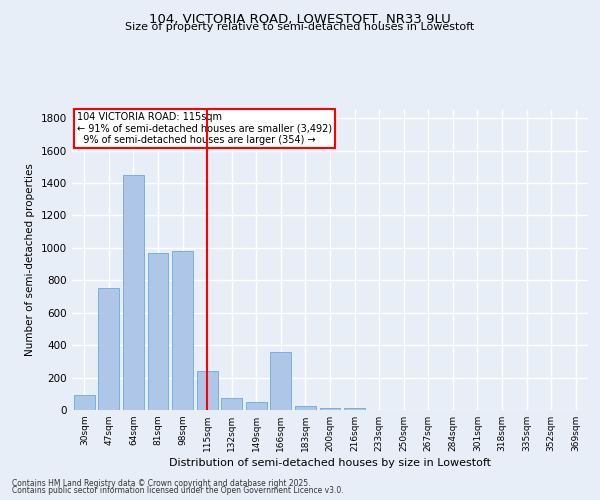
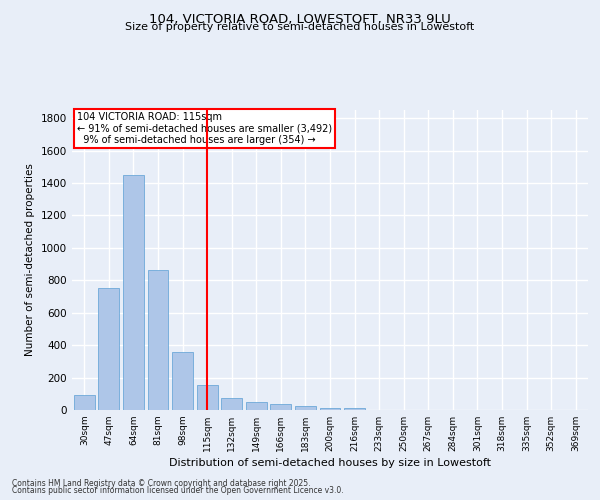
81sqm: 970 -> 860
98sqm: 980 -> 360
115sqm: 240 -> 160
166sqm: 360 -> 40
